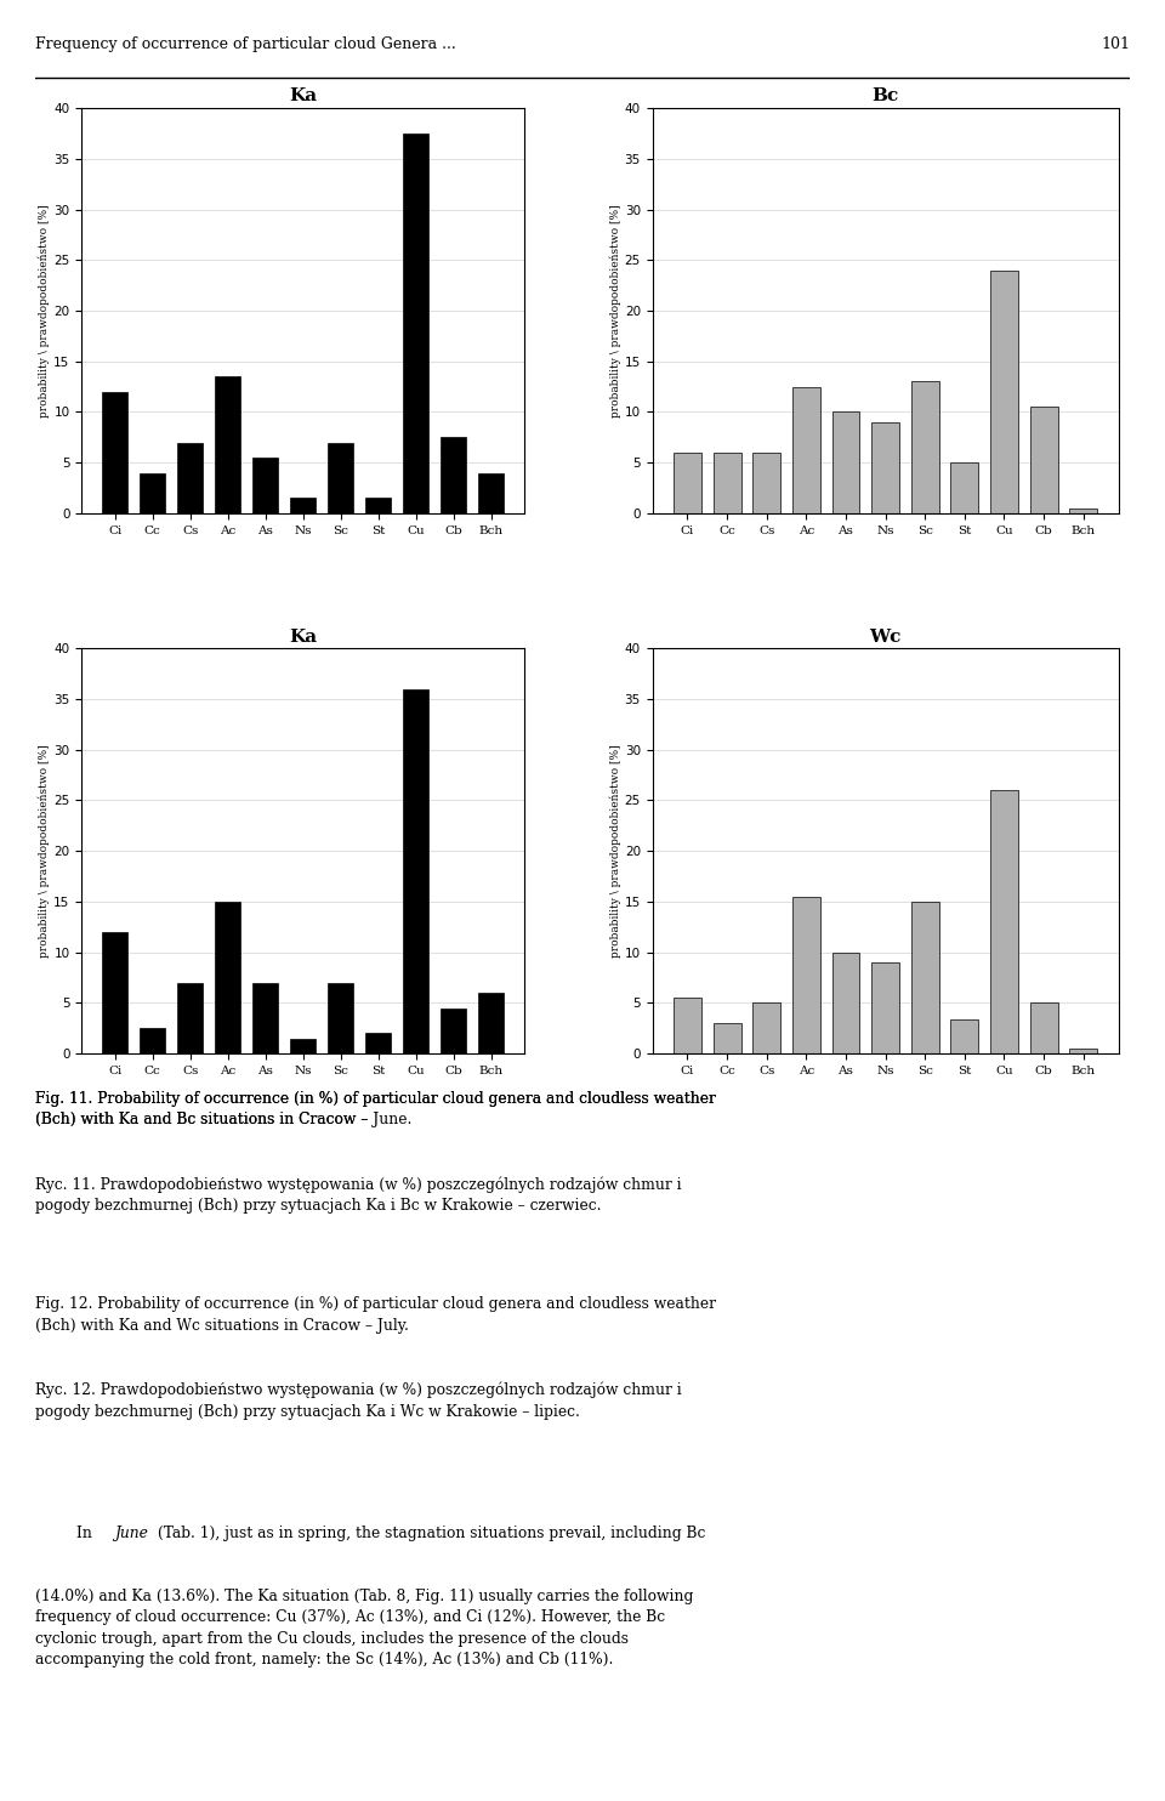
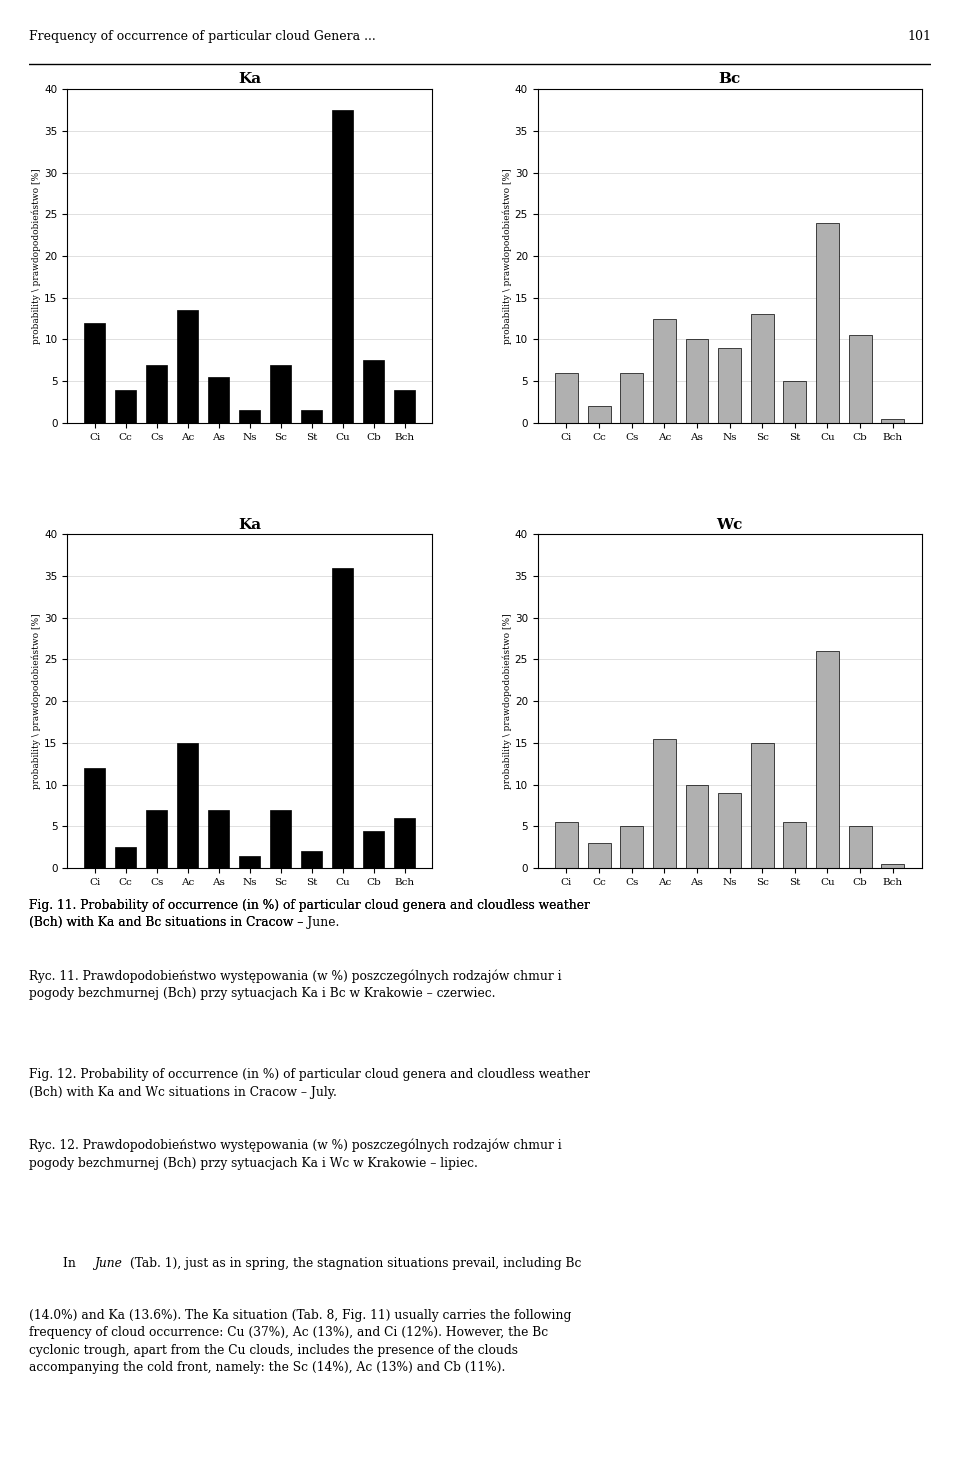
Bc/Cc: 6.0 -> 2.0
Wc/St: 3.4 -> 5.5
